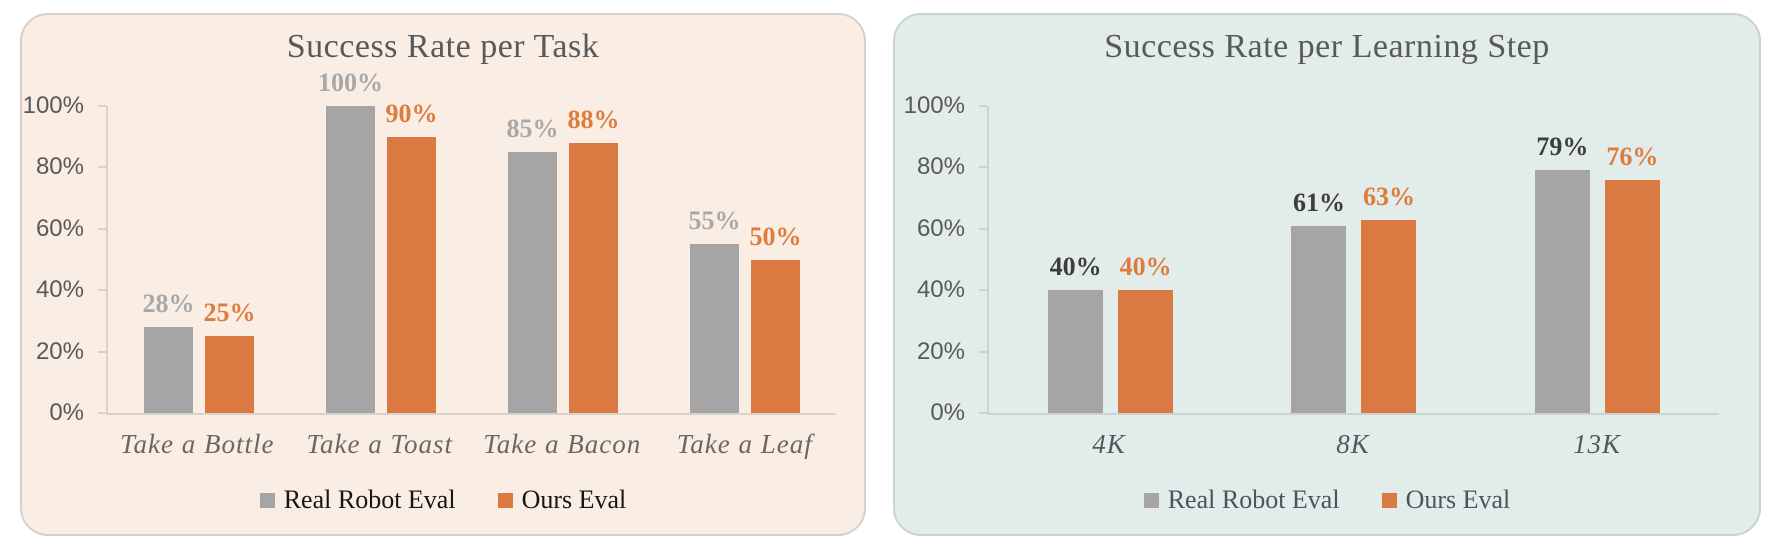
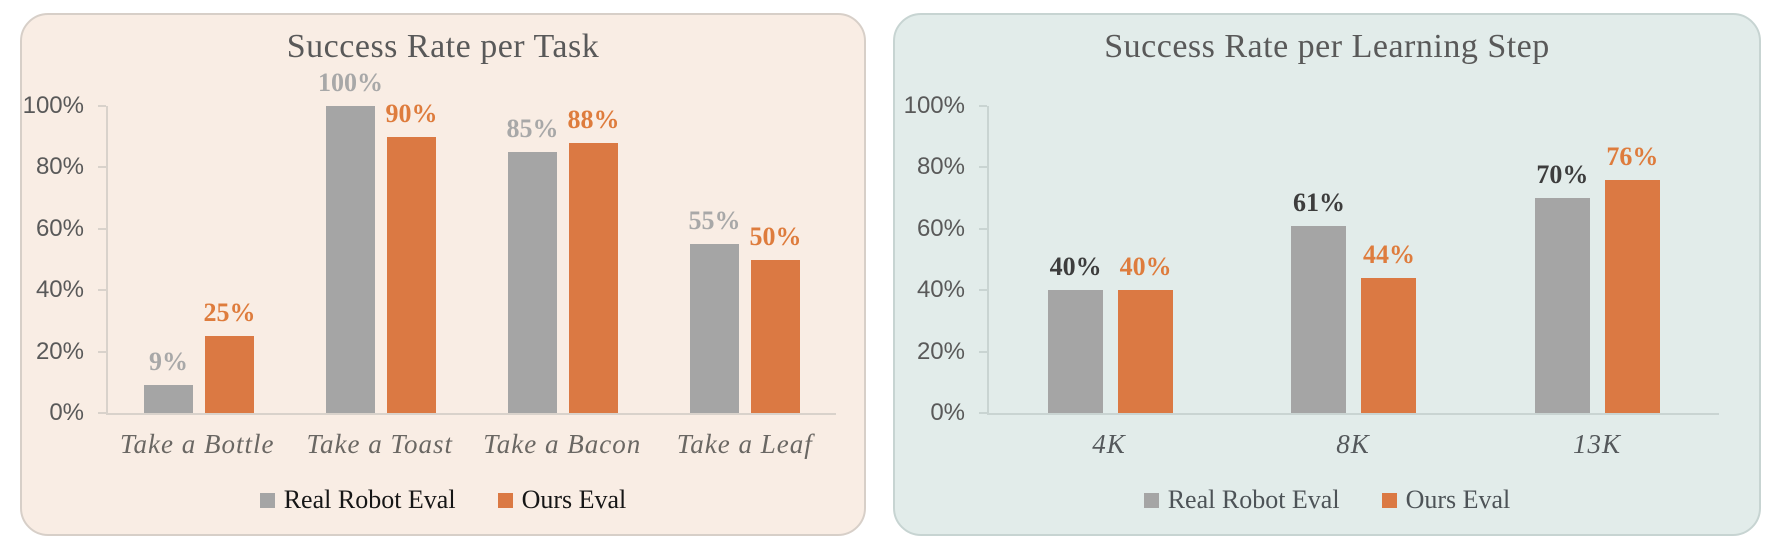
Success Rate per Task/Real Robot Eval/Take a Bottle: 28% -> 9%
Success Rate per Learning Step/Ours Eval/8K: 63% -> 44%
Success Rate per Learning Step/Real Robot Eval/13K: 79% -> 70%
